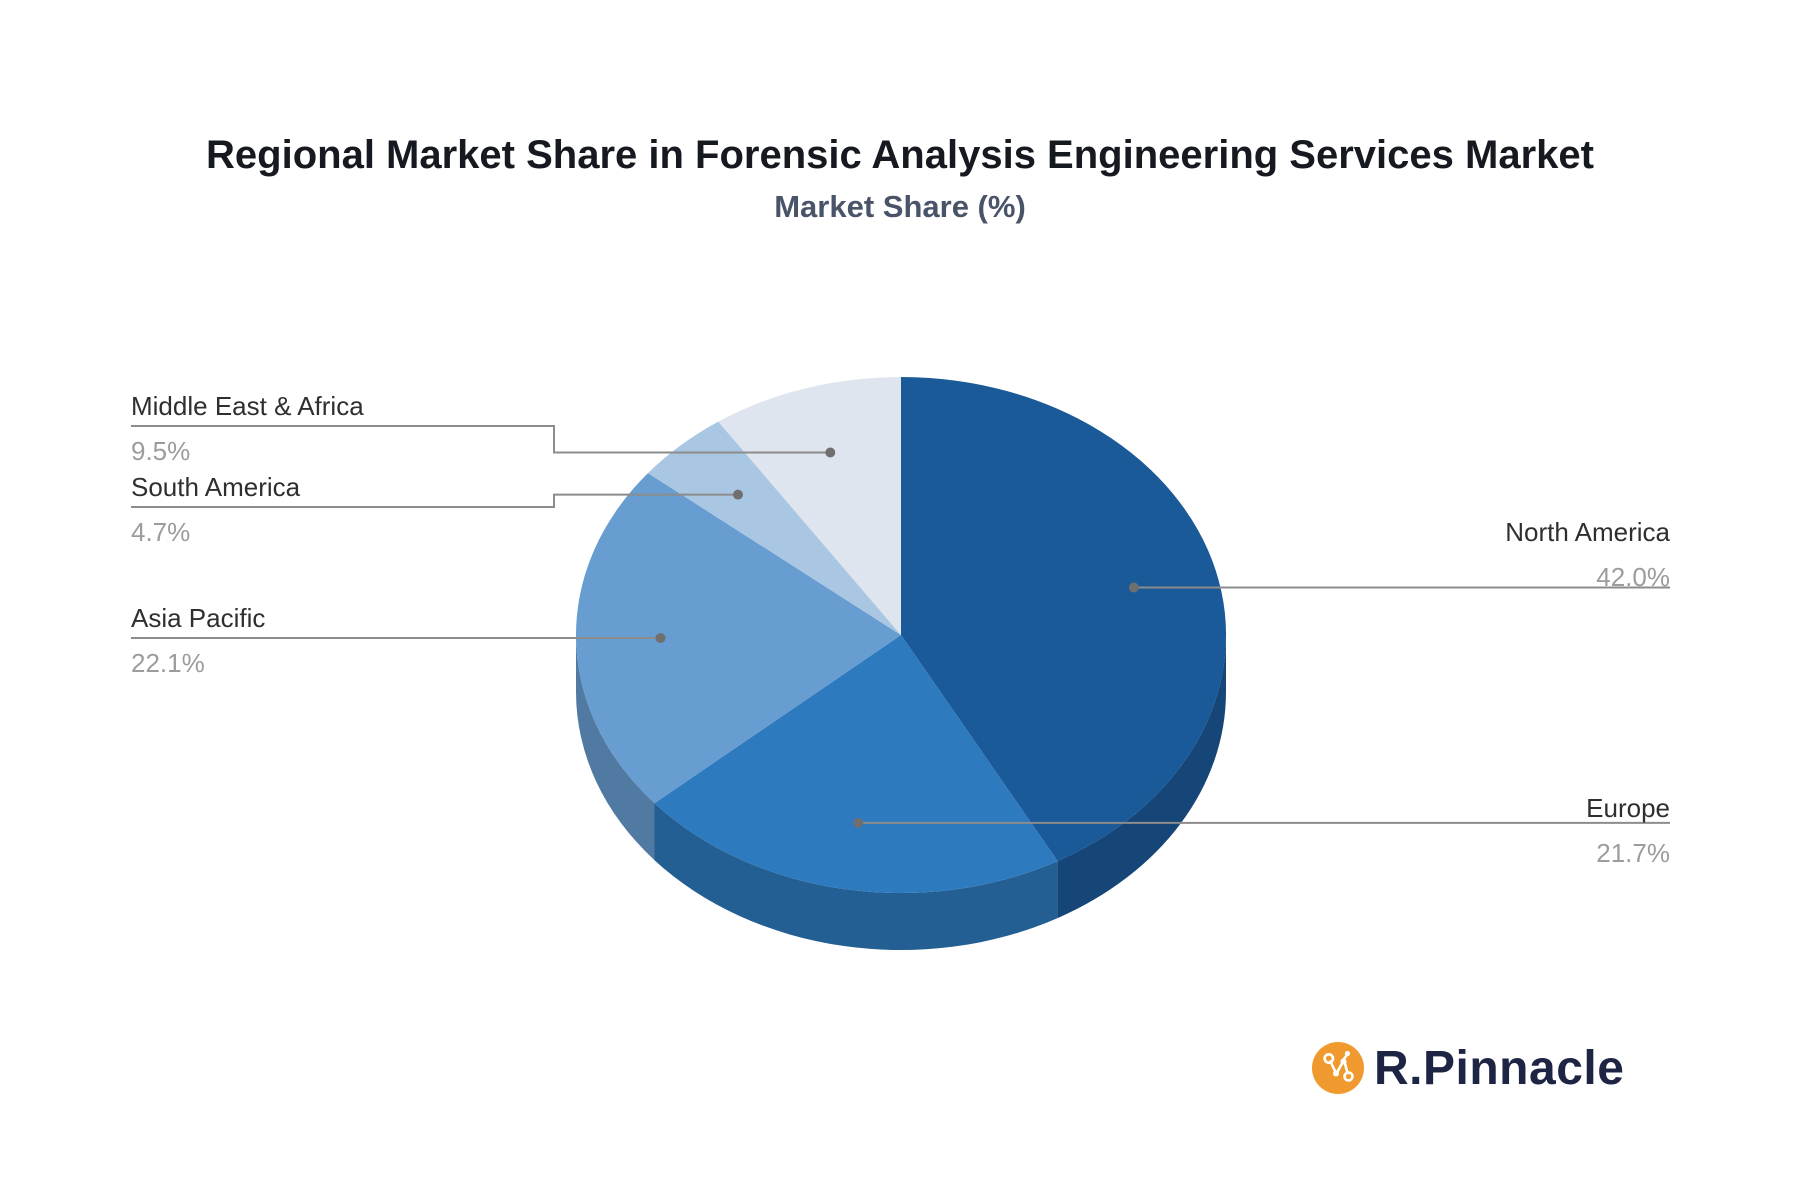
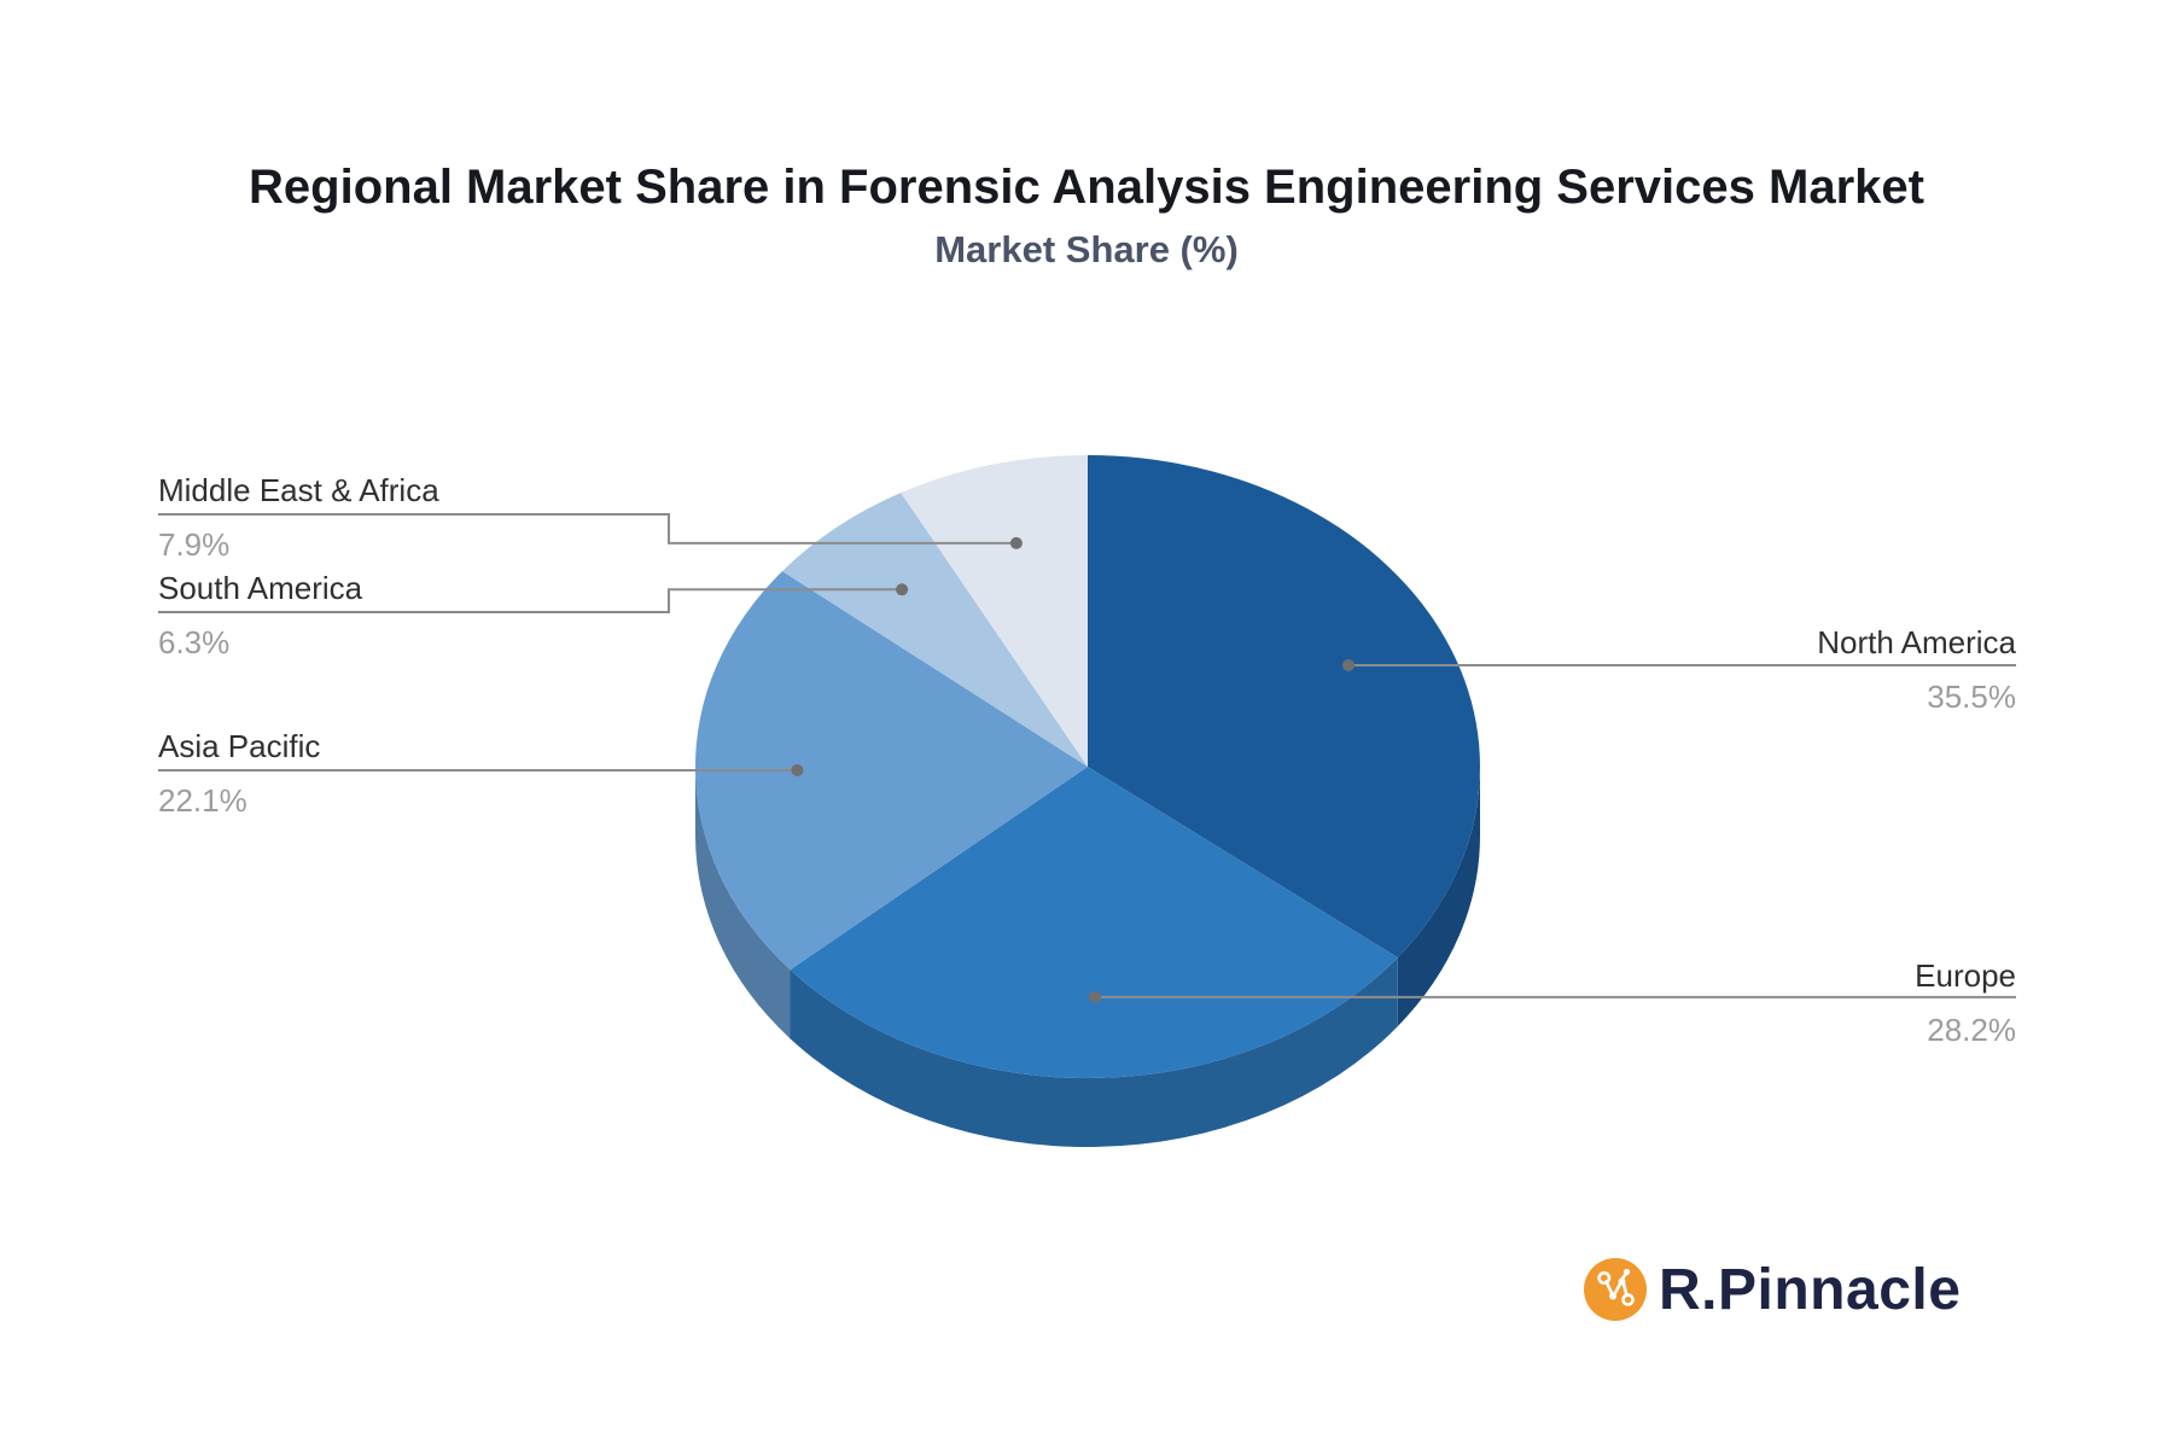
North America: 42.0% -> 35.5%
Europe: 21.7% -> 28.2%
South America: 4.7% -> 6.3%
Middle East & Africa: 9.5% -> 7.9%
